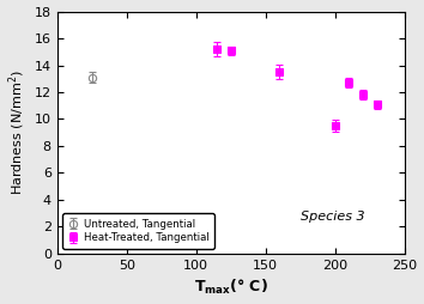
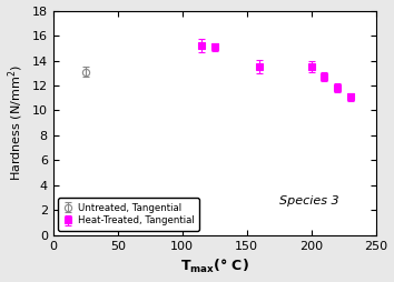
200: 9.5 -> 13.5
